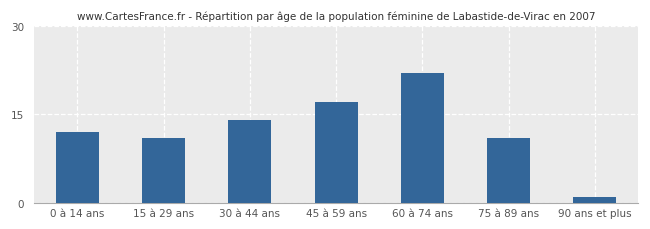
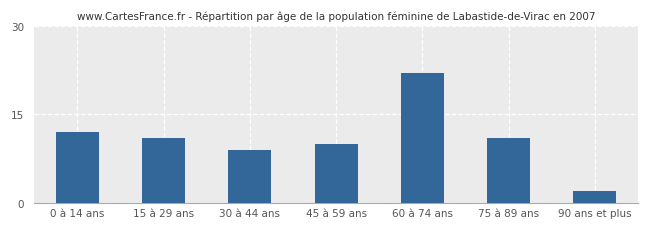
30 à 44 ans: 14 -> 9
45 à 59 ans: 17 -> 10
90 ans et plus: 1 -> 2
